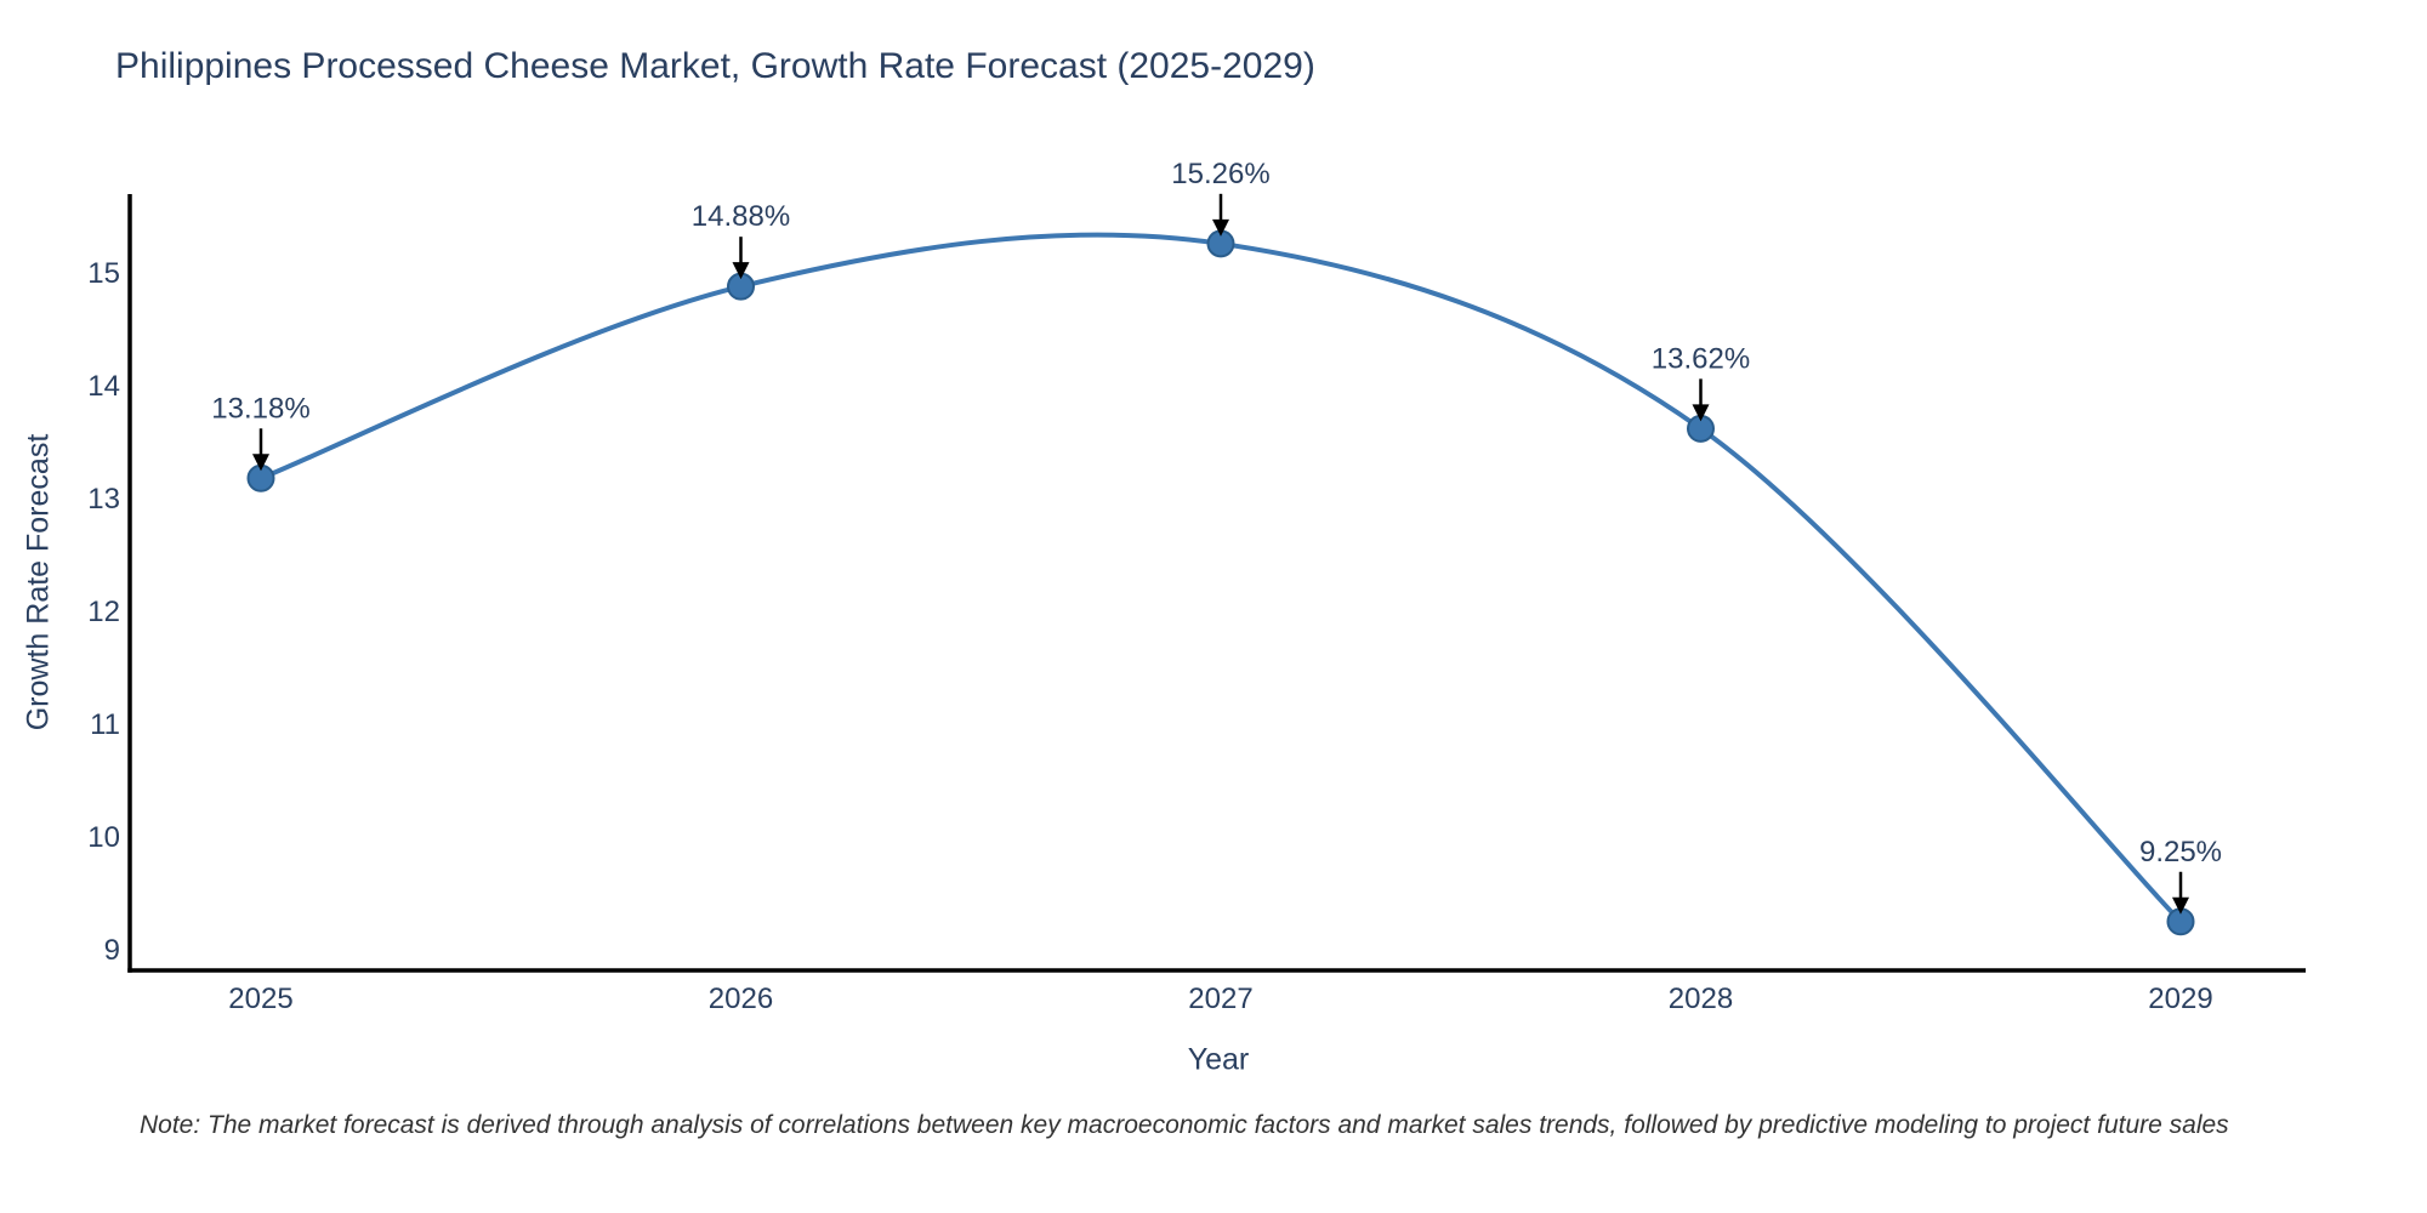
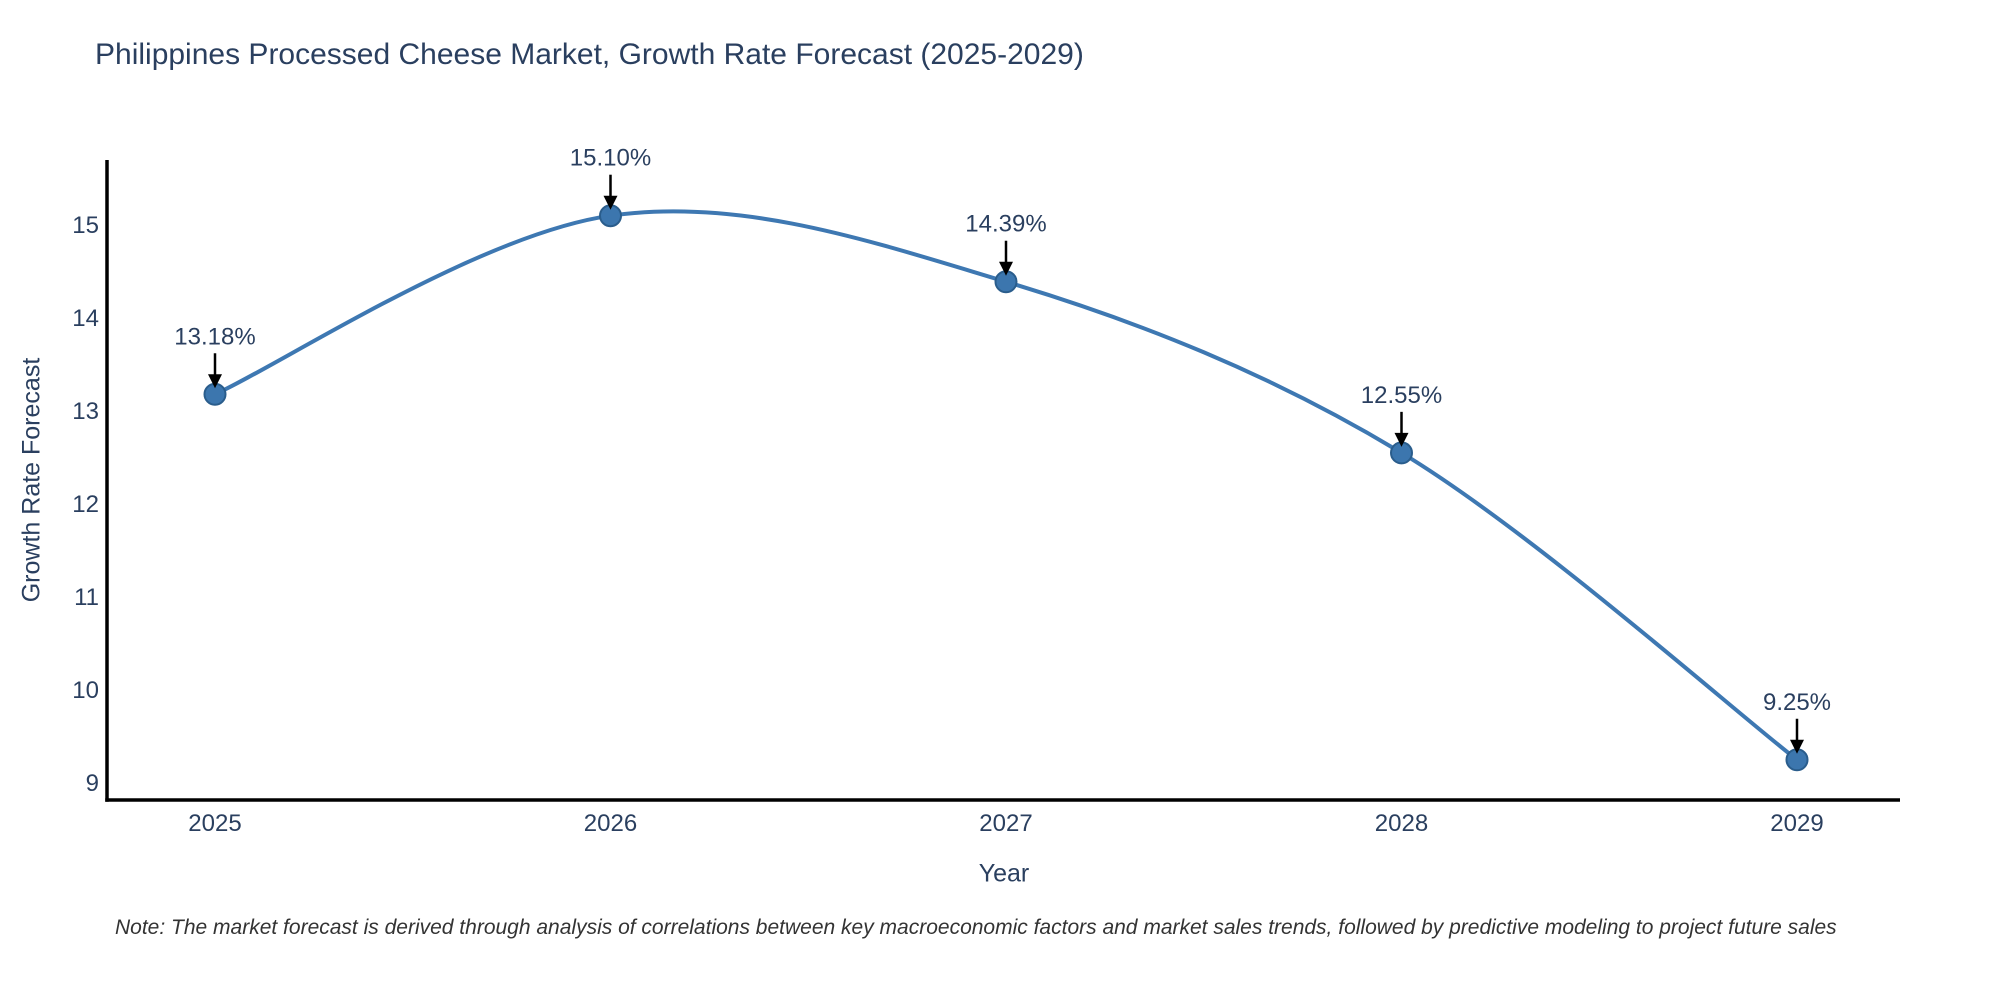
2026: 14.88% -> 15.10%
2027: 15.26% -> 14.39%
2028: 13.62% -> 12.55%
